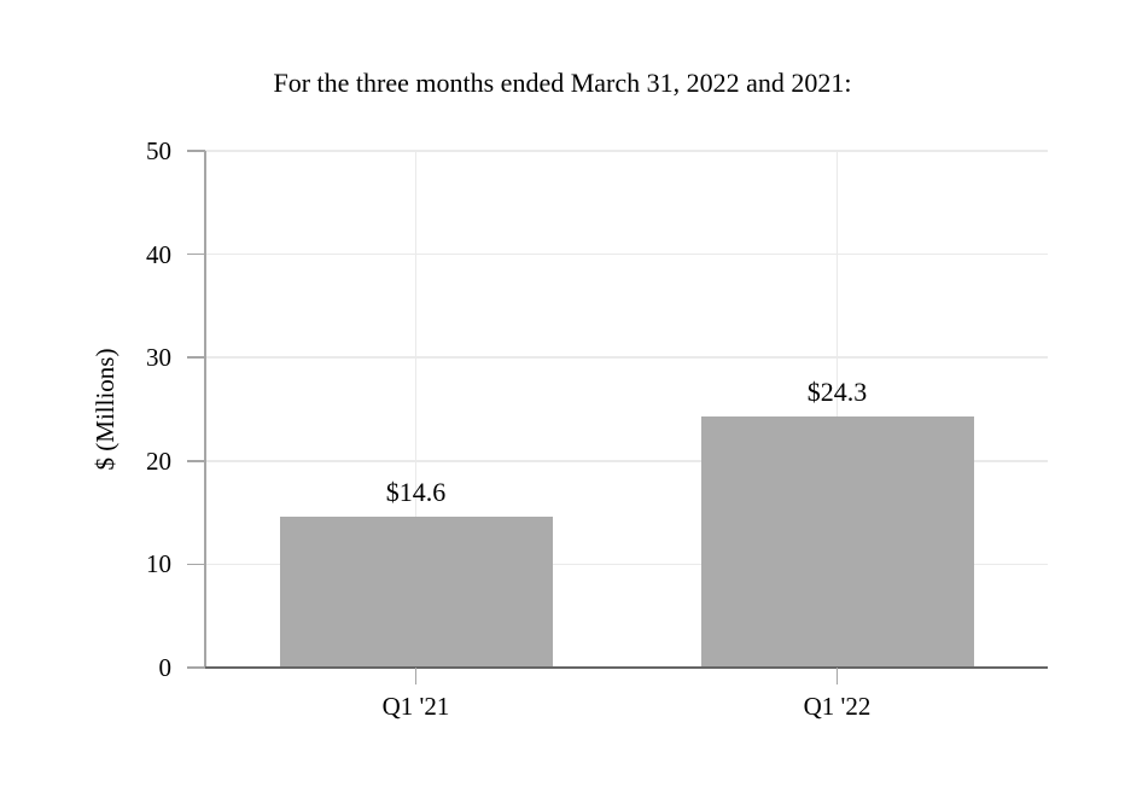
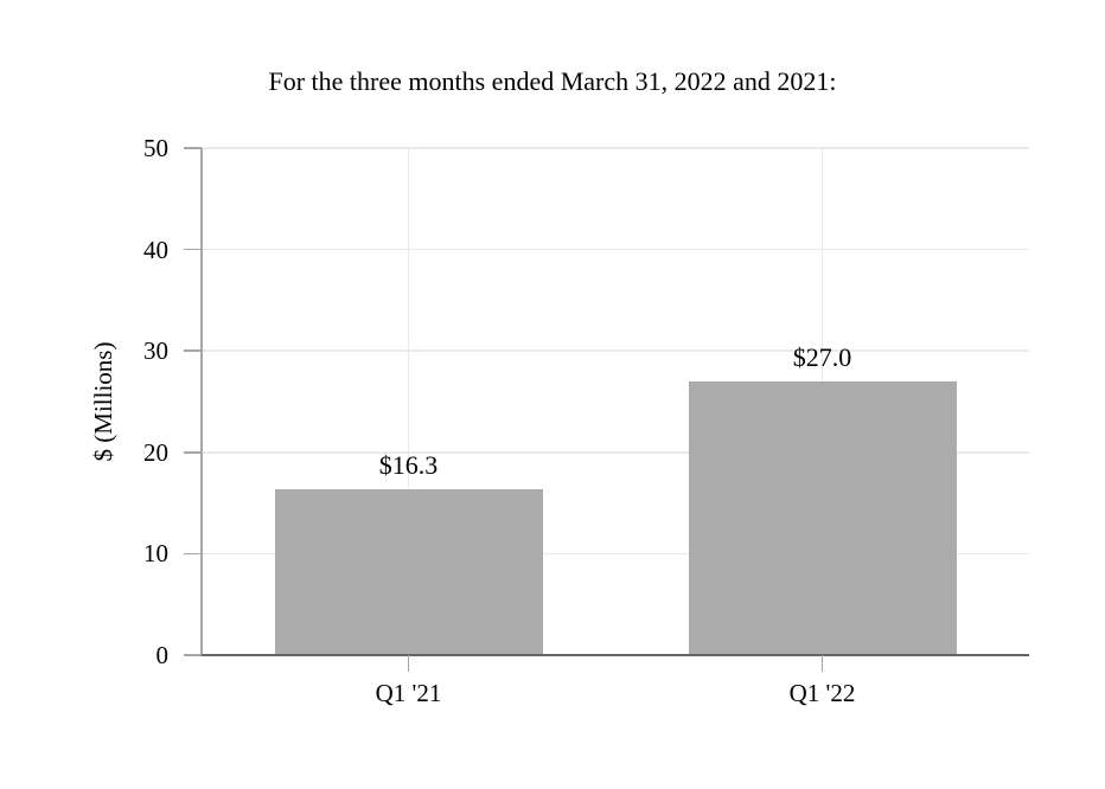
Q1 '21: $14.6 -> $16.3
Q1 '22: $24.3 -> $27.0
